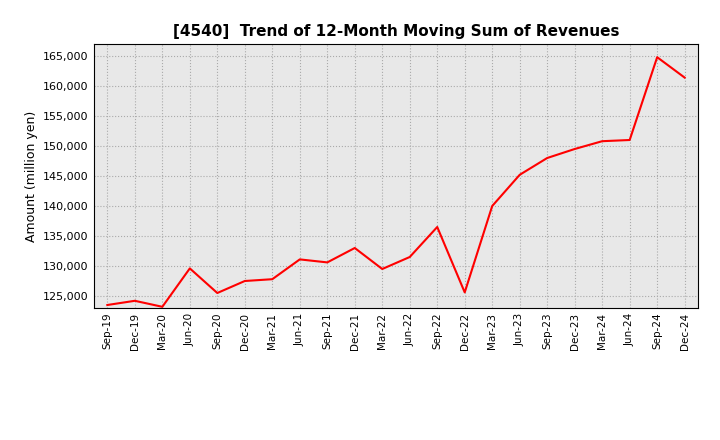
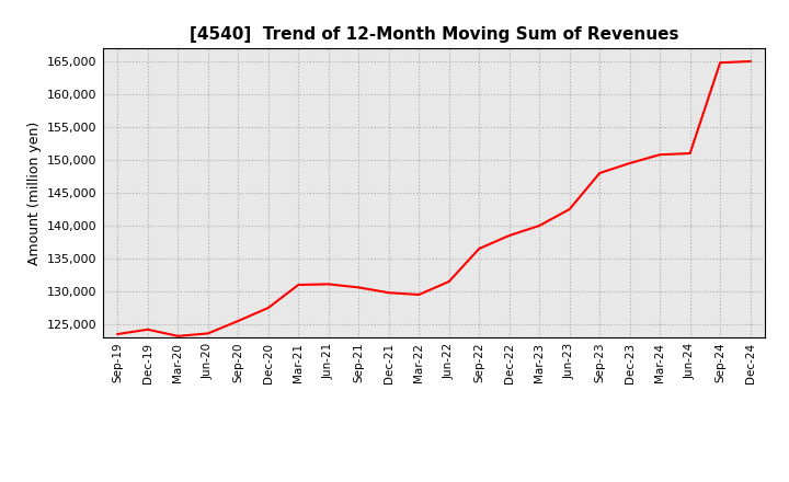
Jun-20: 129,600 -> 123,600
Mar-21: 127,800 -> 131,000
Dec-21: 133,000 -> 129,800
Dec-22: 125,600 -> 138,500
Jun-23: 145,200 -> 142,500
Dec-24: 161,400 -> 165,000
